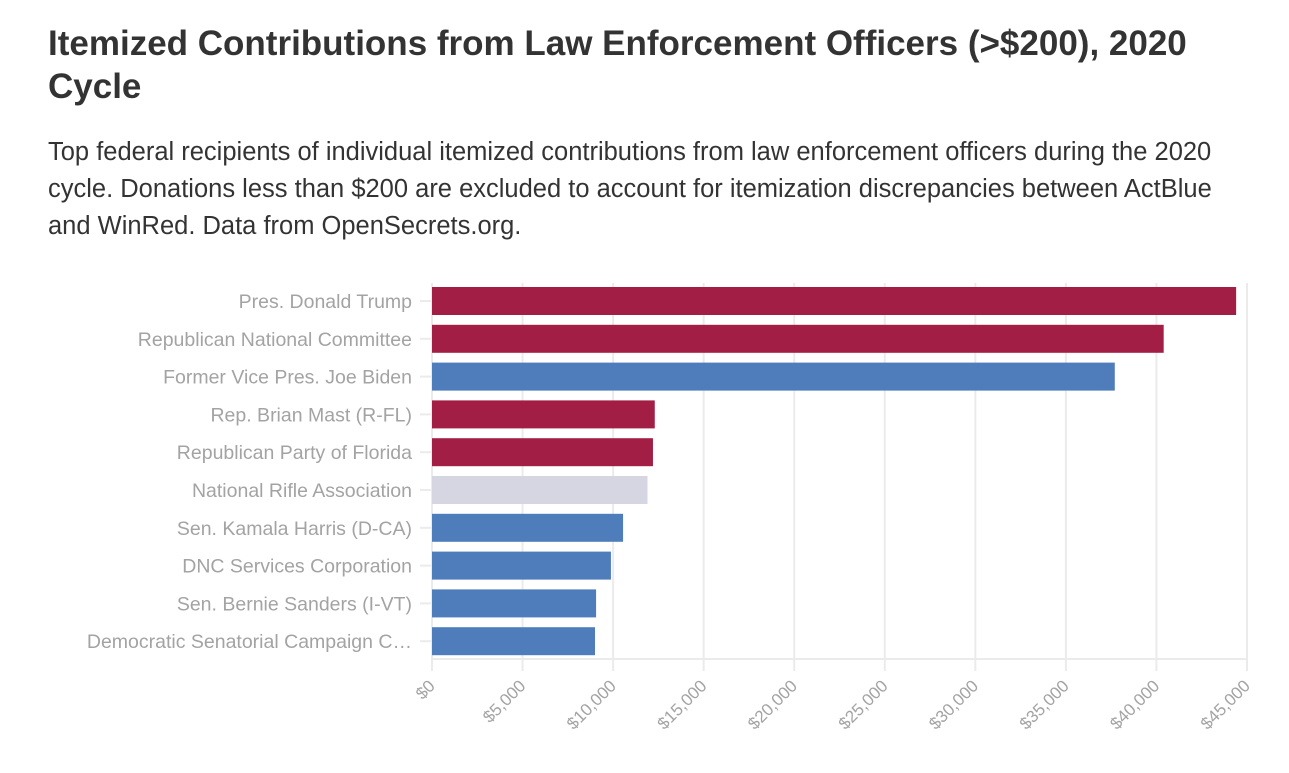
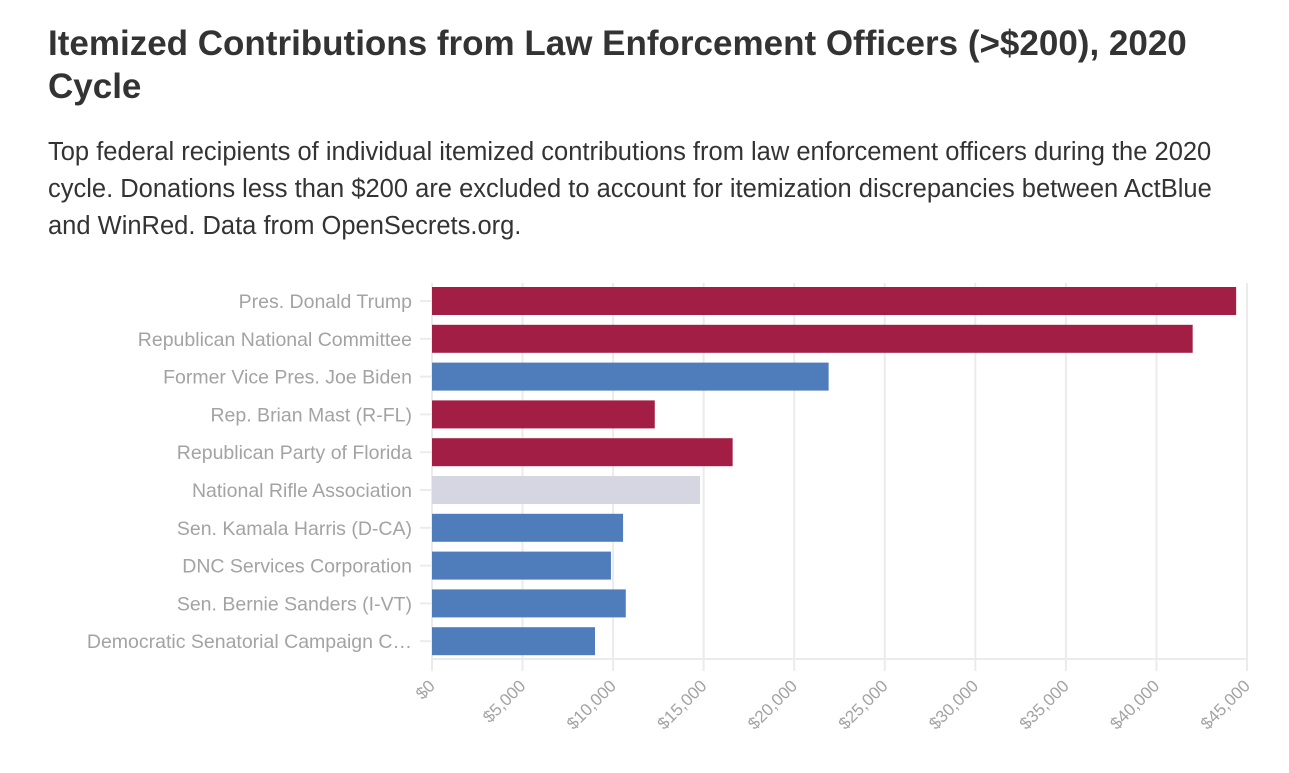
Republican National Committee: $40400 -> $42000
Former Vice Pres. Joe Biden: $37700 -> $21900
Republican Party of Florida: $12200 -> $16600
National Rifle Association: $11900 -> $14800
Sen. Bernie Sanders (I-VT): $9100 -> $10700
